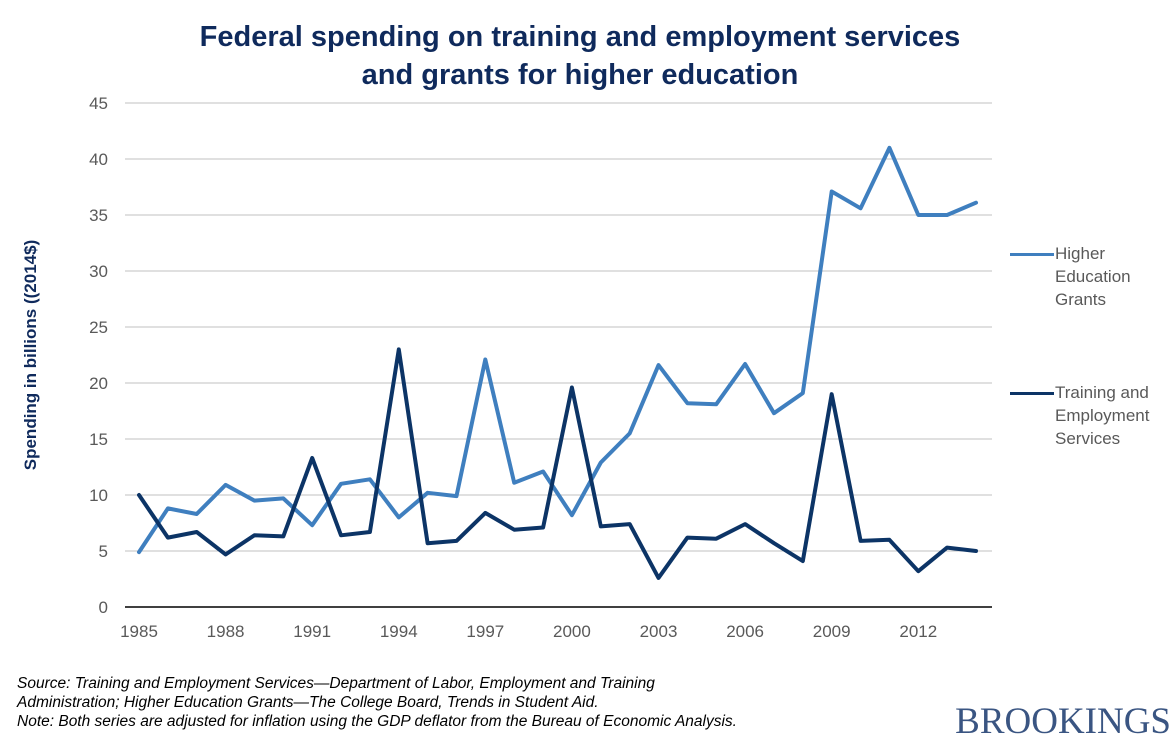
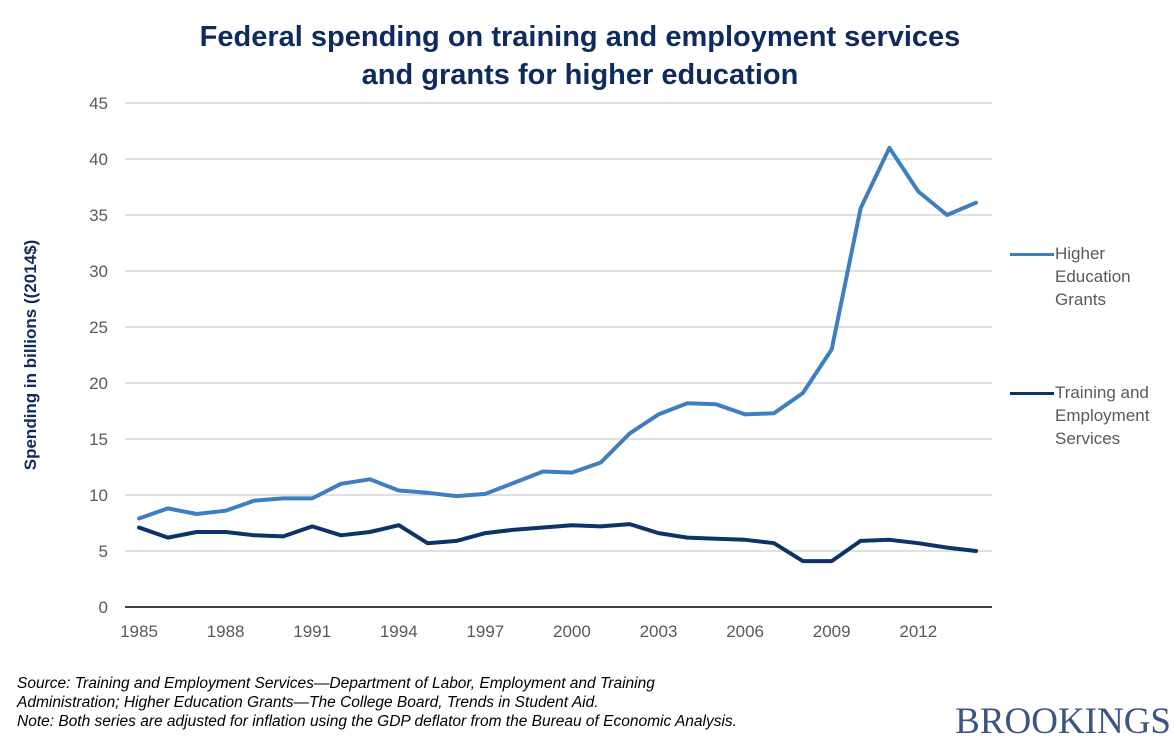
Higher Education Grants/1985: 4.9 -> 7.9
Training and Employment Services/1985: 10.0 -> 7.1
Higher Education Grants/1988: 10.9 -> 8.6
Training and Employment Services/1988: 4.7 -> 6.7
Higher Education Grants/1991: 7.3 -> 9.7
Training and Employment Services/1991: 13.3 -> 7.2
Higher Education Grants/1994: 8.0 -> 10.4
Training and Employment Services/1994: 23.0 -> 7.3
Higher Education Grants/1997: 22.1 -> 10.1
Training and Employment Services/1997: 8.4 -> 6.6
Higher Education Grants/2000: 8.2 -> 12.0
Training and Employment Services/2000: 19.6 -> 7.3
Higher Education Grants/2003: 21.6 -> 17.2
Training and Employment Services/2003: 2.6 -> 6.6
Higher Education Grants/2006: 21.7 -> 17.2
Training and Employment Services/2006: 7.4 -> 6.0
Higher Education Grants/2009: 37.1 -> 23.0
Training and Employment Services/2009: 19.0 -> 4.1
Higher Education Grants/2012: 35.0 -> 37.1
Training and Employment Services/2012: 3.2 -> 5.7
